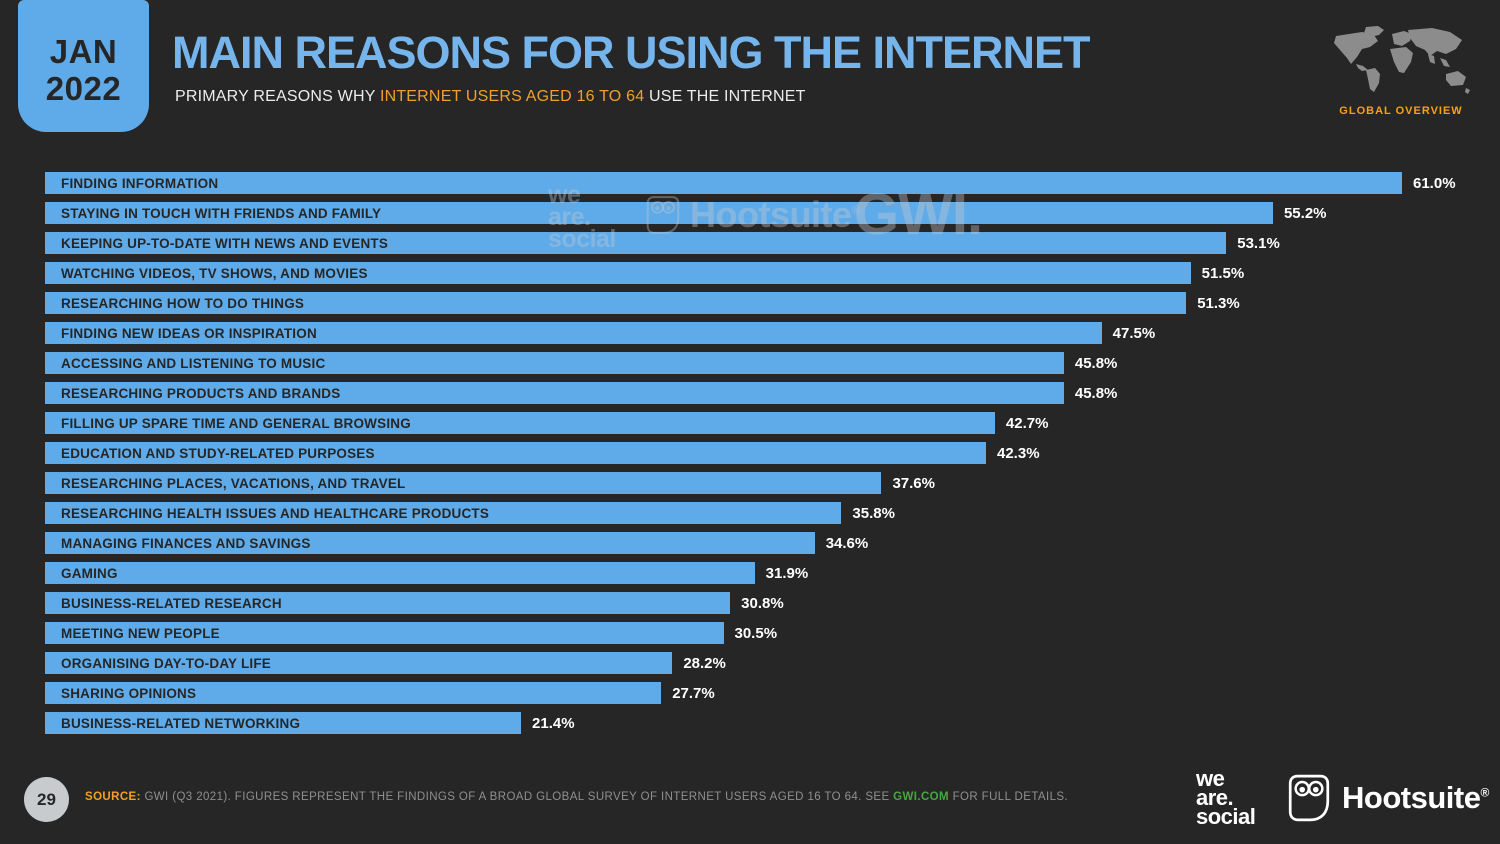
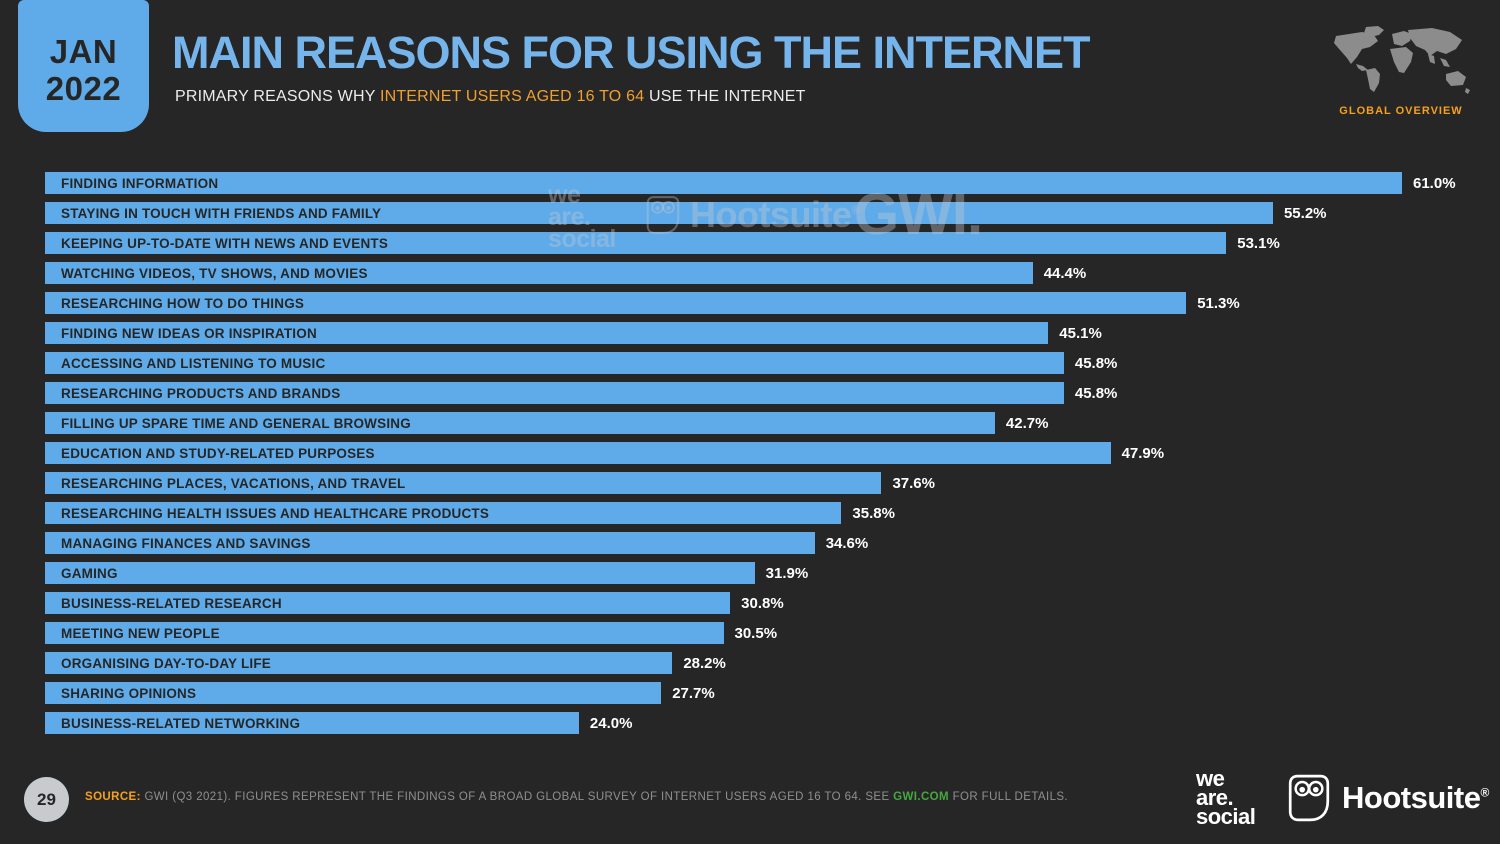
WATCHING VIDEOS, TV SHOWS, AND MOVIES: 51.5% -> 44.4%
FINDING NEW IDEAS OR INSPIRATION: 47.5% -> 45.1%
EDUCATION AND STUDY-RELATED PURPOSES: 42.3% -> 47.9%
BUSINESS-RELATED NETWORKING: 21.4% -> 24.0%
